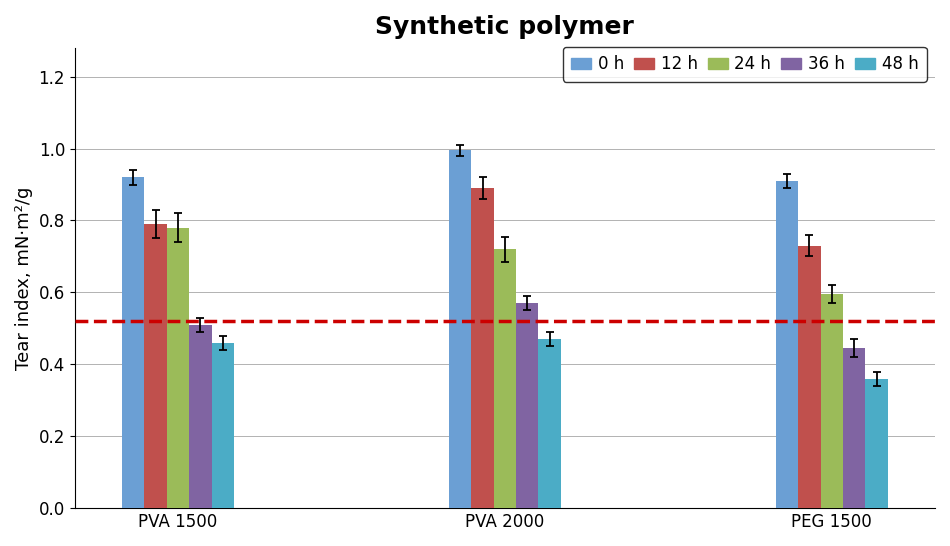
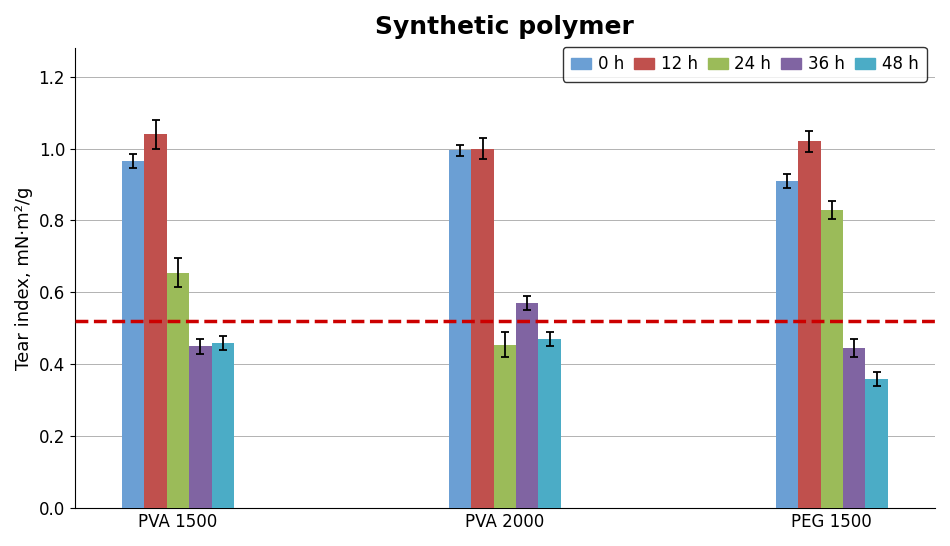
0 h/PVA 1500: 0.920 -> 0.965
12 h/PVA 1500: 0.79 -> 1.04
24 h/PVA 1500: 0.780 -> 0.655
36 h/PVA 1500: 0.510 -> 0.450
12 h/PVA 2000: 0.89 -> 1.00
24 h/PVA 2000: 0.720 -> 0.455
12 h/PEG 1500: 0.73 -> 1.02
24 h/PEG 1500: 0.595 -> 0.830
